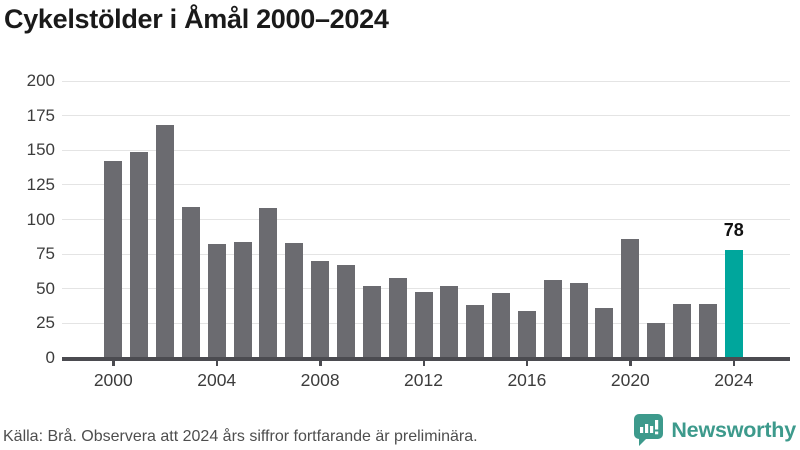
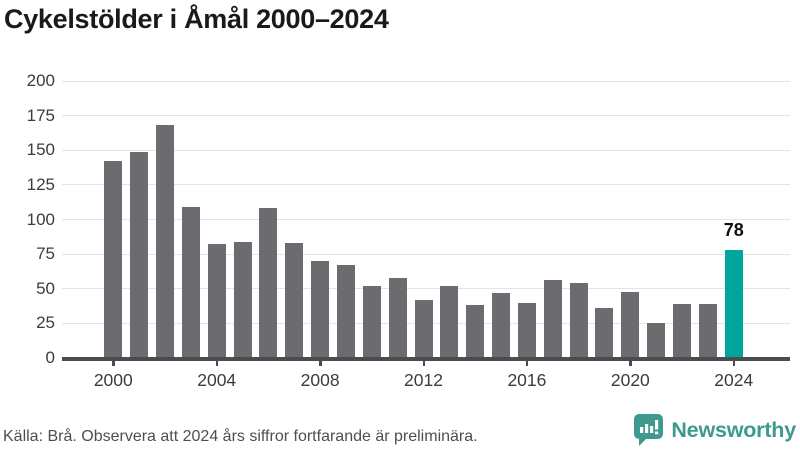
2012: 48 -> 42
2016: 34 -> 40
2020: 86 -> 48
